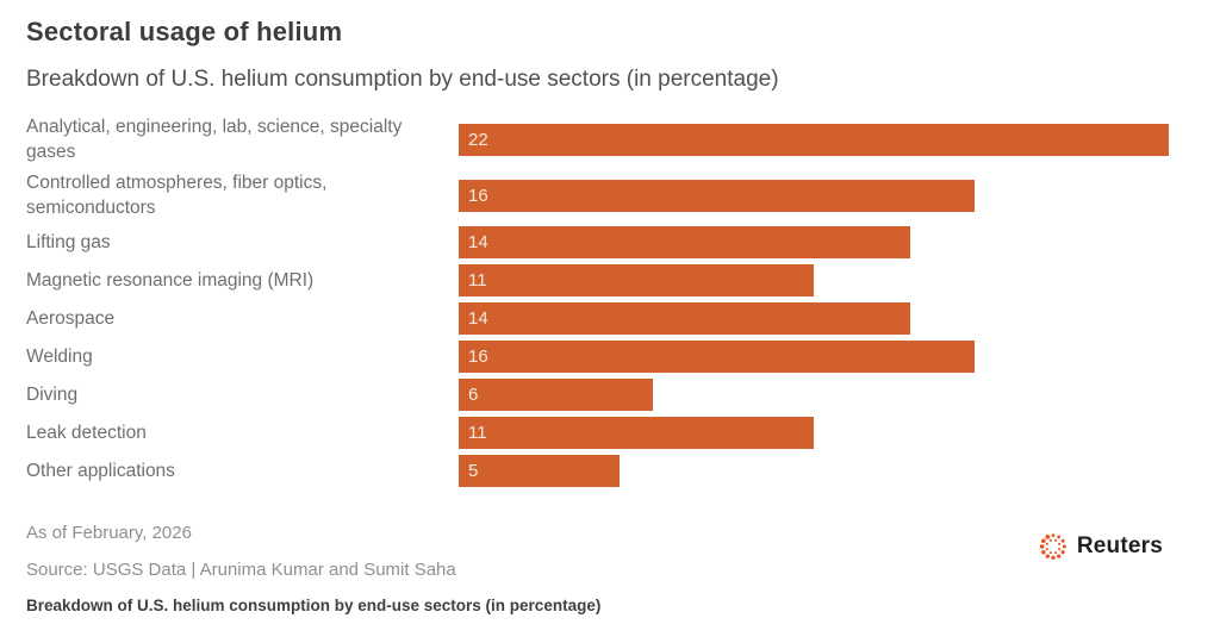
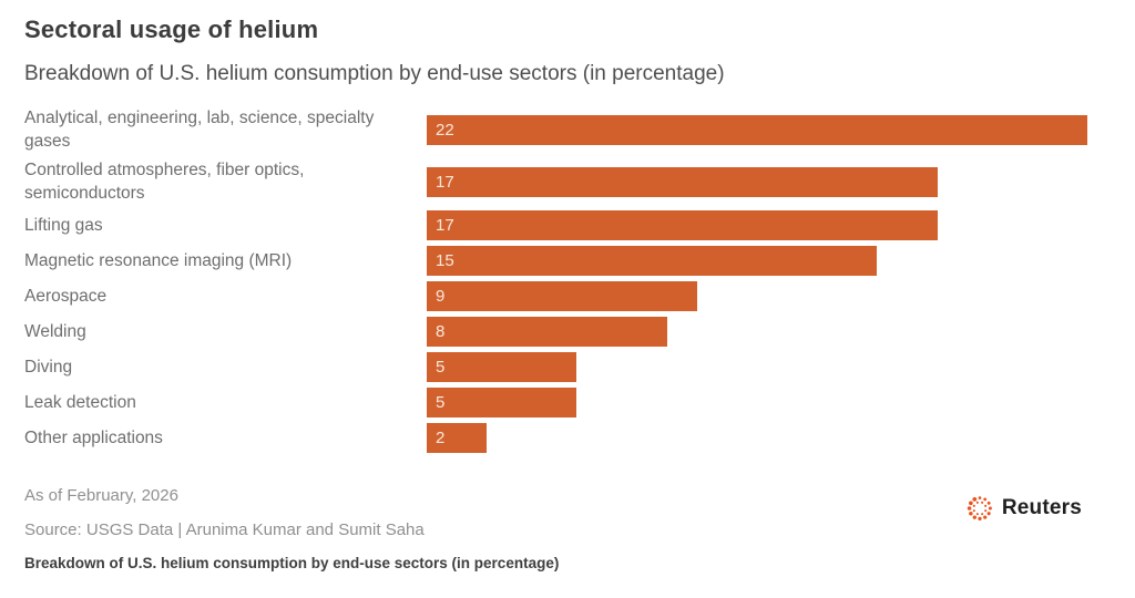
Controlled atmospheres, fiber optics, semiconductors: 16 -> 17
Lifting gas: 14 -> 17
Magnetic resonance imaging (MRI): 11 -> 15
Aerospace: 14 -> 9
Welding: 16 -> 8
Diving: 6 -> 5
Leak detection: 11 -> 5
Other applications: 5 -> 2
